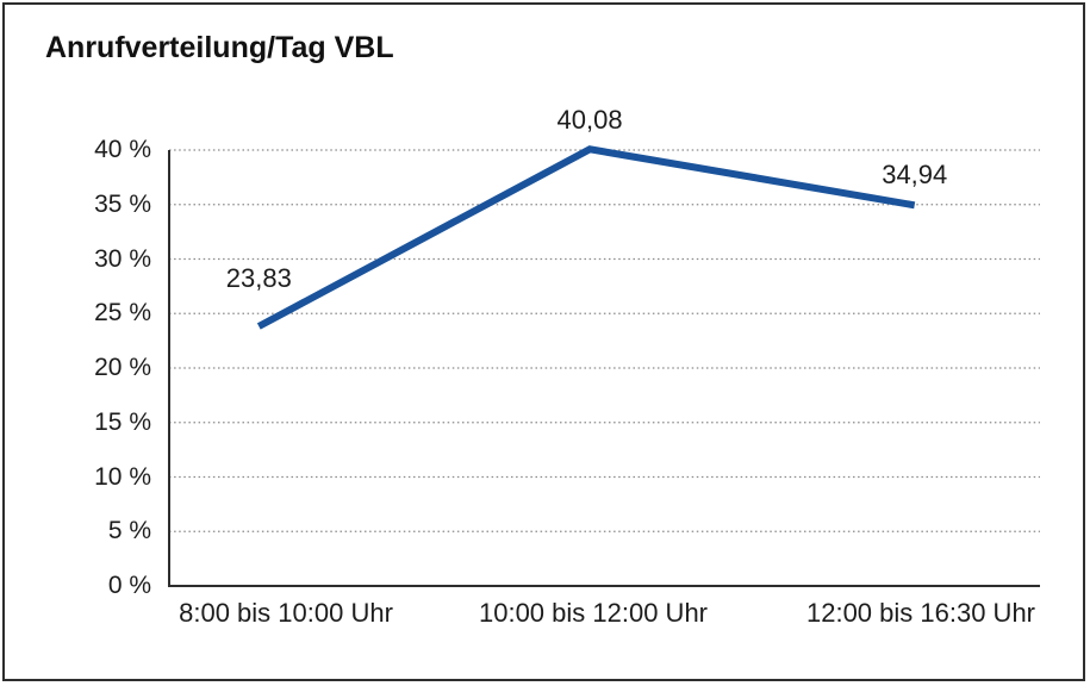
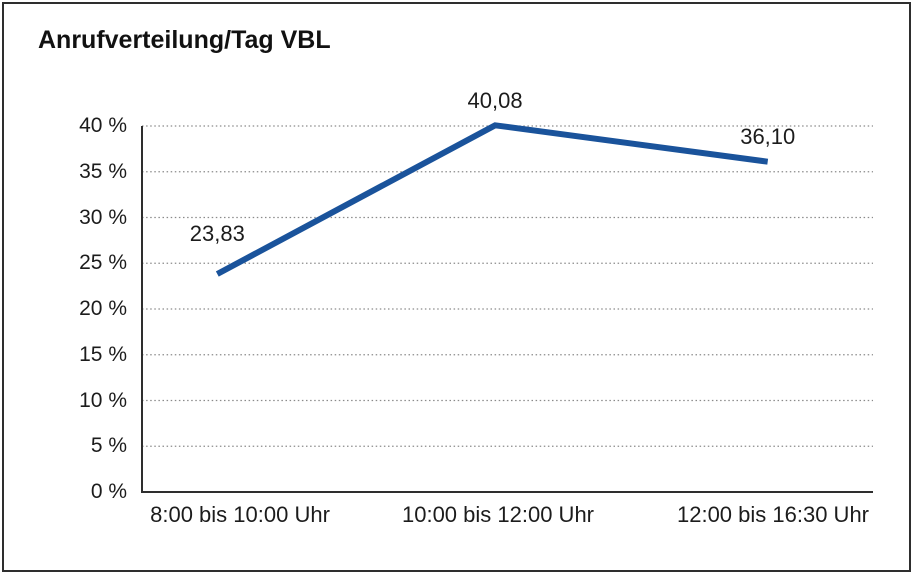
12:00 bis 16:30 Uhr: 34,94 -> 36,10
